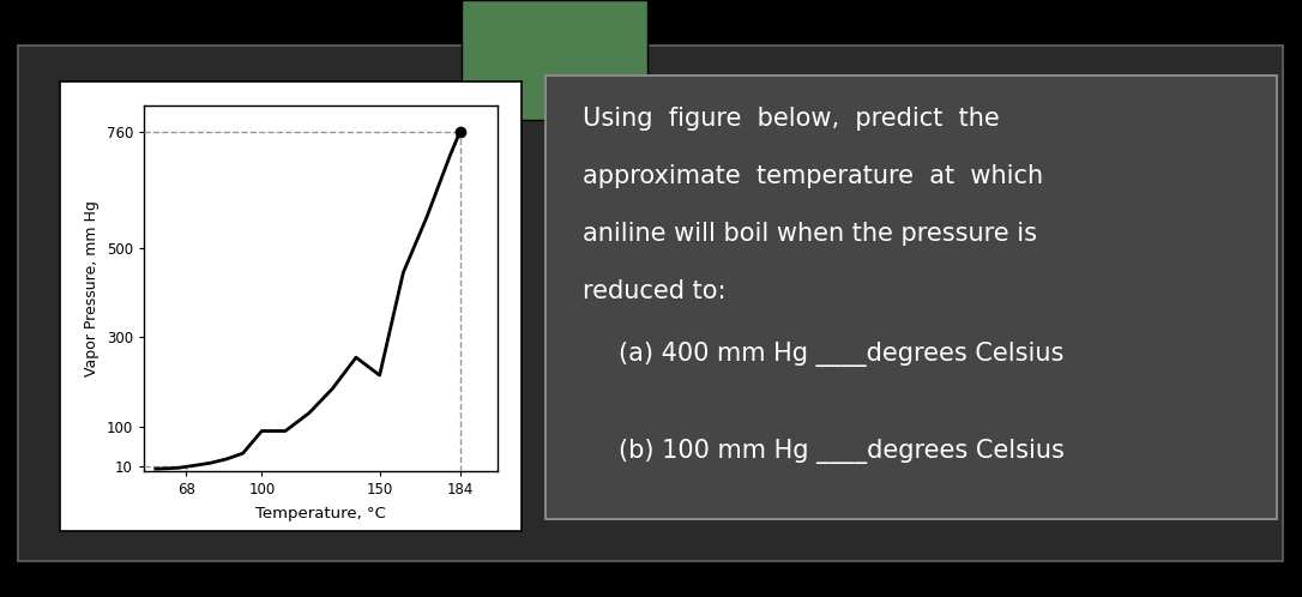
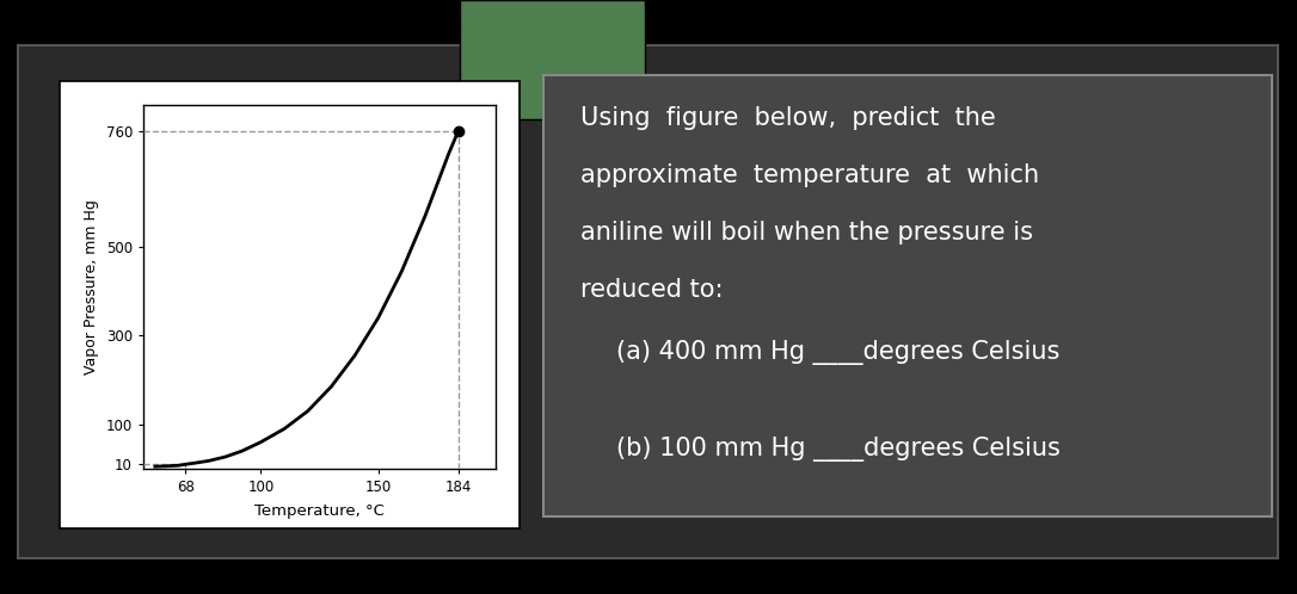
100: 90 -> 60
150: 215 -> 340
